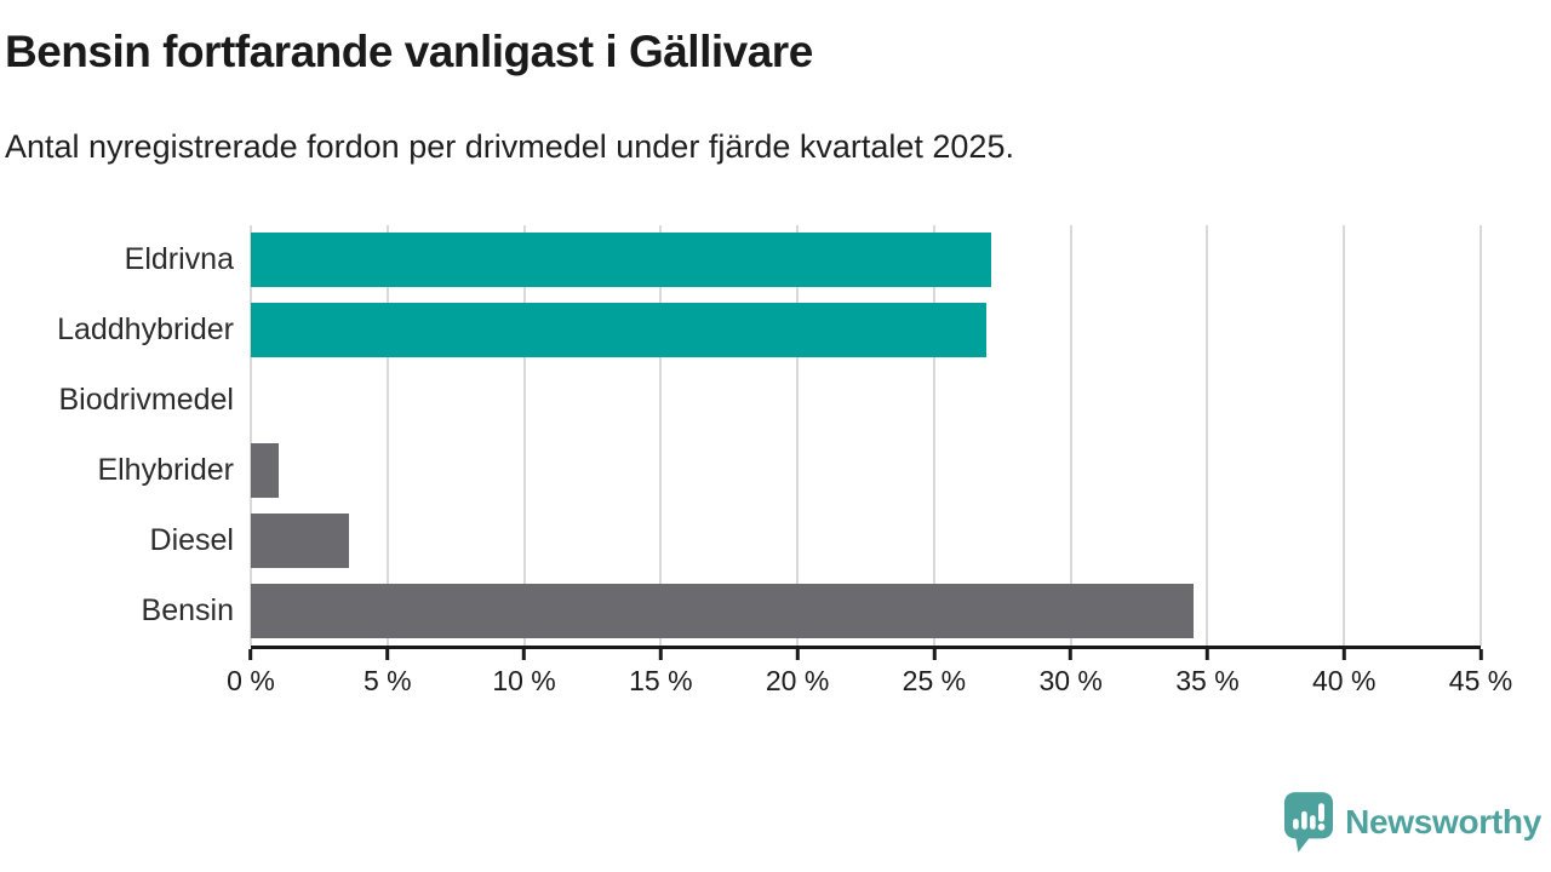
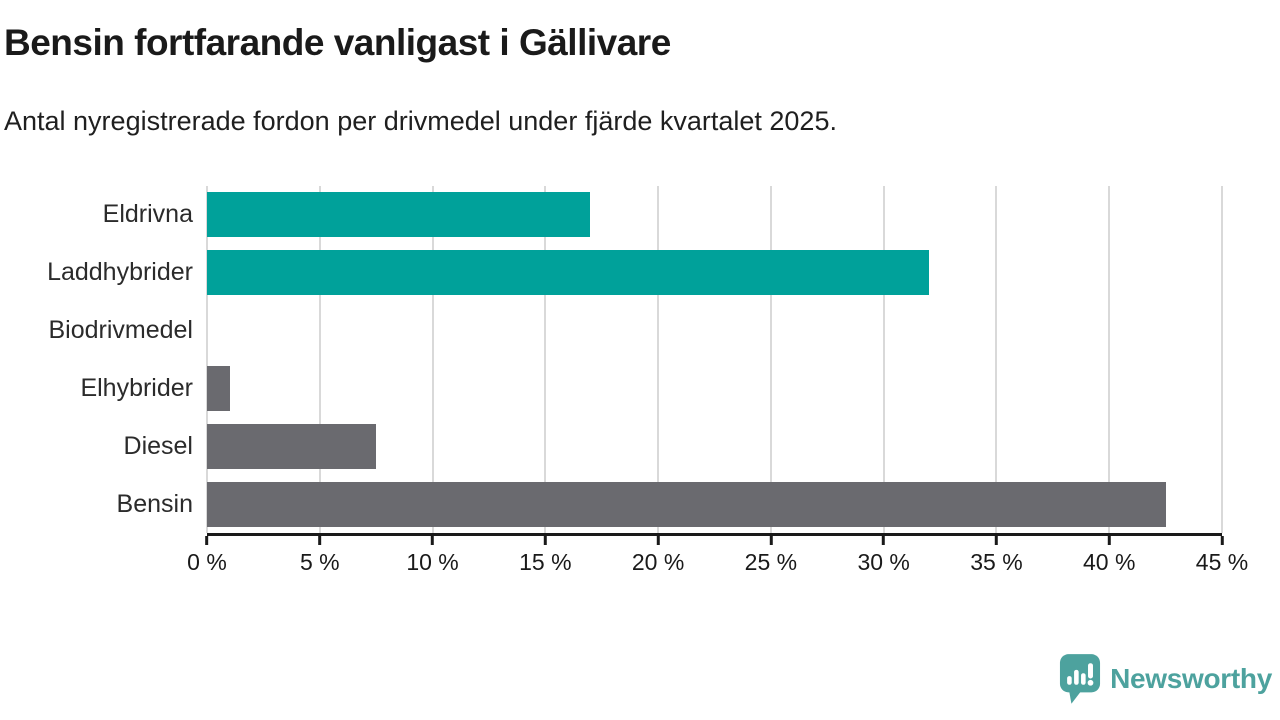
Eldrivna: 27.1% -> 17.0%
Laddhybrider: 26.9% -> 32.0%
Diesel: 3.6% -> 7.5%
Bensin: 34.5% -> 42.5%
